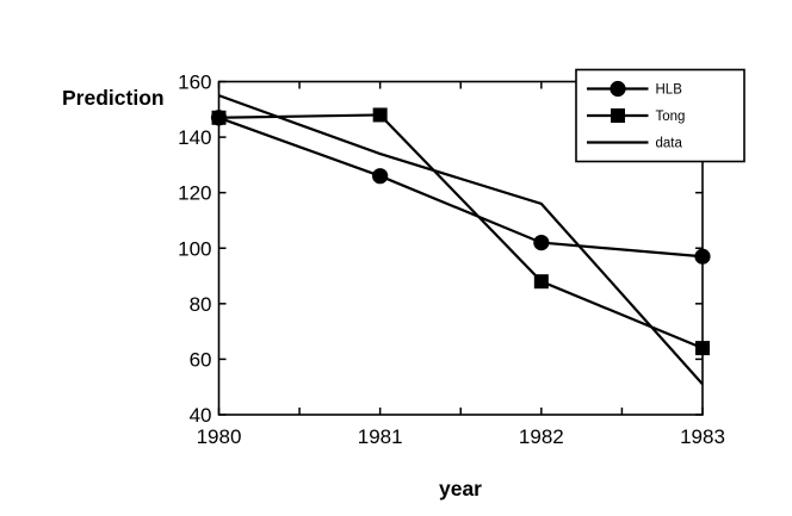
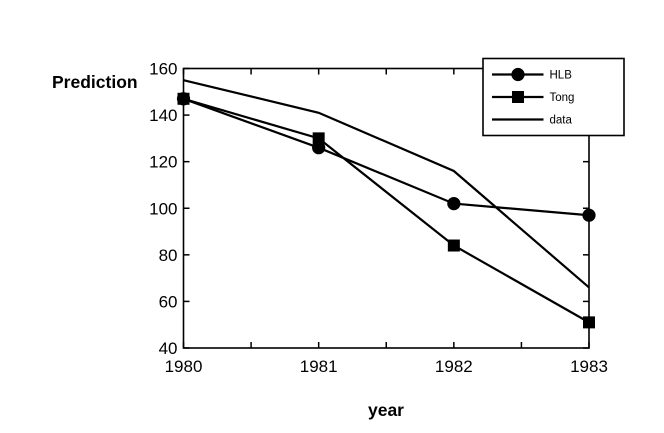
Tong/1981: 148 -> 130
data/1981: 134 -> 141
Tong/1982: 88 -> 84
Tong/1983: 64 -> 51
data/1983: 51 -> 66
